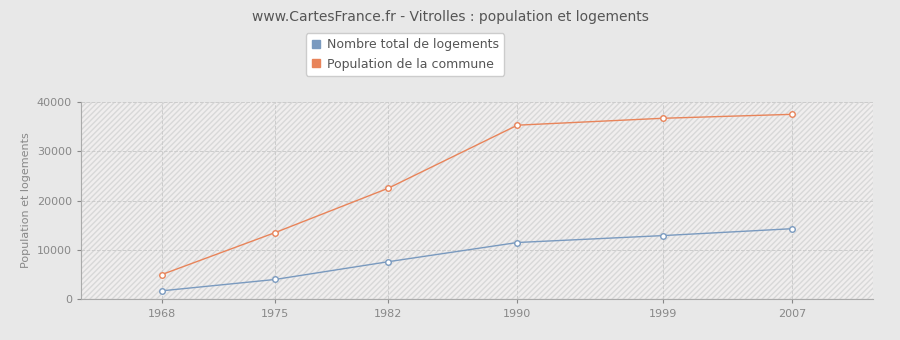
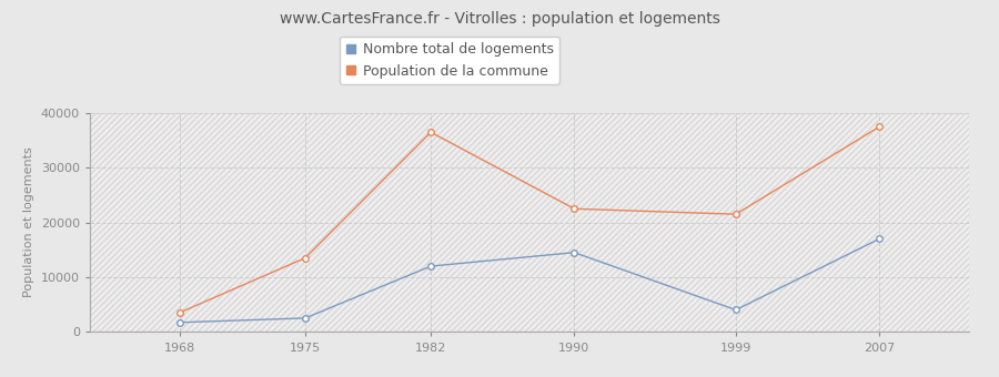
Population de la commune/1968: 5000 -> 3500
Nombre total de logements/1975: 4000 -> 2500
Nombre total de logements/1982: 7600 -> 12000
Population de la commune/1982: 22500 -> 36500
Nombre total de logements/1990: 11500 -> 14500
Population de la commune/1990: 35300 -> 22500
Nombre total de logements/1999: 12900 -> 4000
Population de la commune/1999: 36700 -> 21500
Nombre total de logements/2007: 14300 -> 17000
